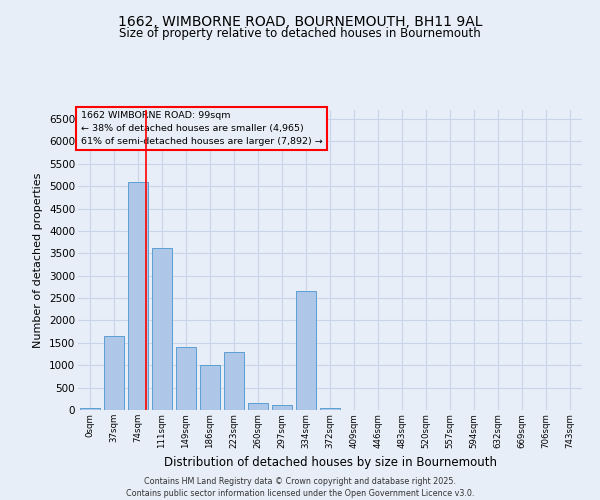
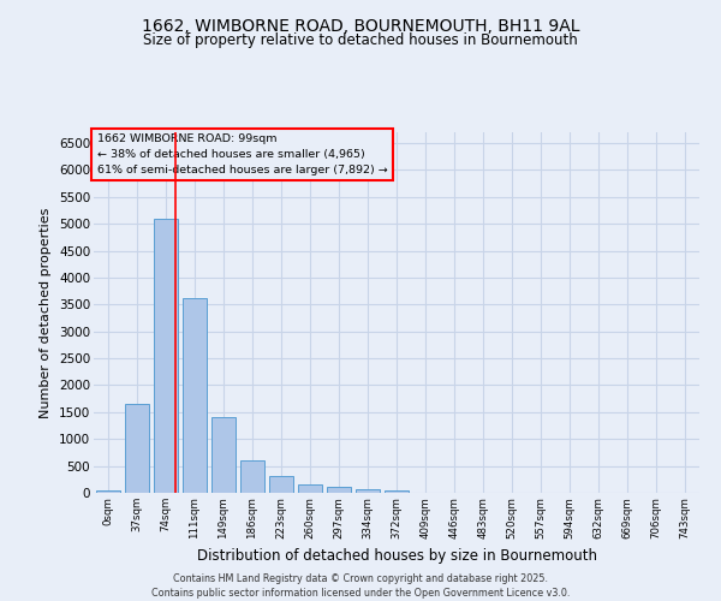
186sqm: 1000 -> 610
223sqm: 1300 -> 310
334sqm: 2650 -> 80
